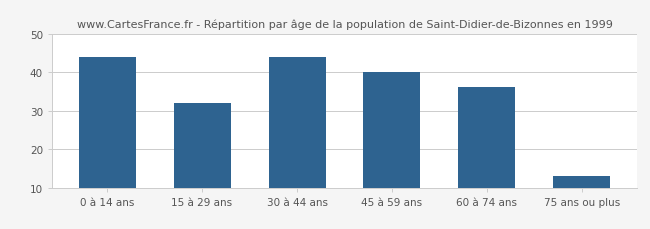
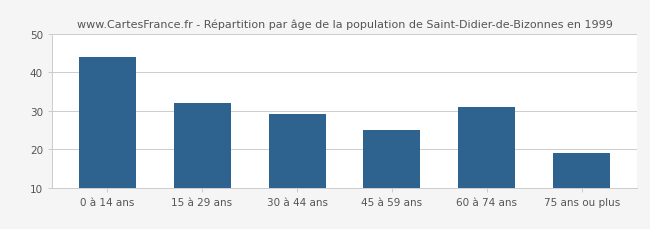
30 à 44 ans: 44 -> 29
45 à 59 ans: 40 -> 25
60 à 74 ans: 36 -> 31
75 ans ou plus: 13 -> 19
